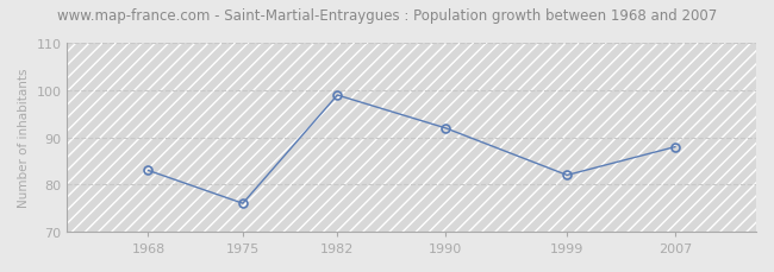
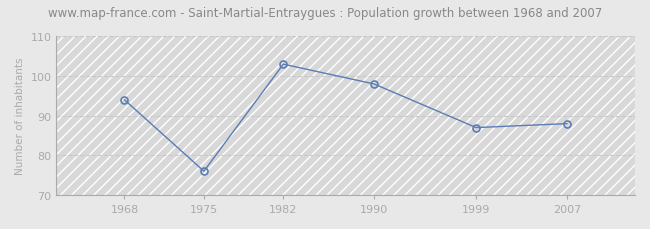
1968: 83 -> 94
1982: 99 -> 103
1990: 92 -> 98
1999: 82 -> 87
